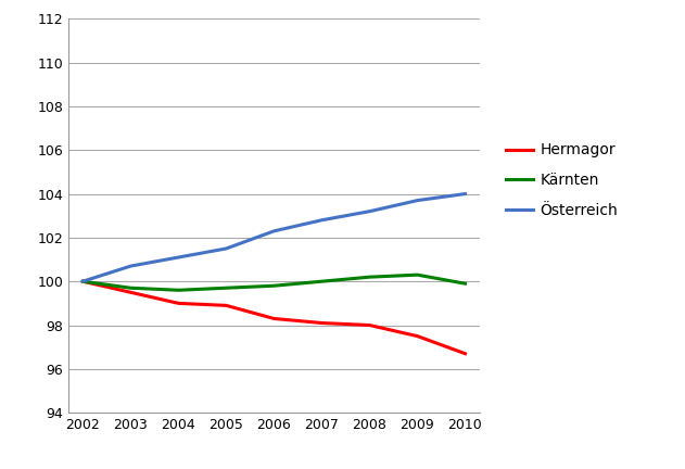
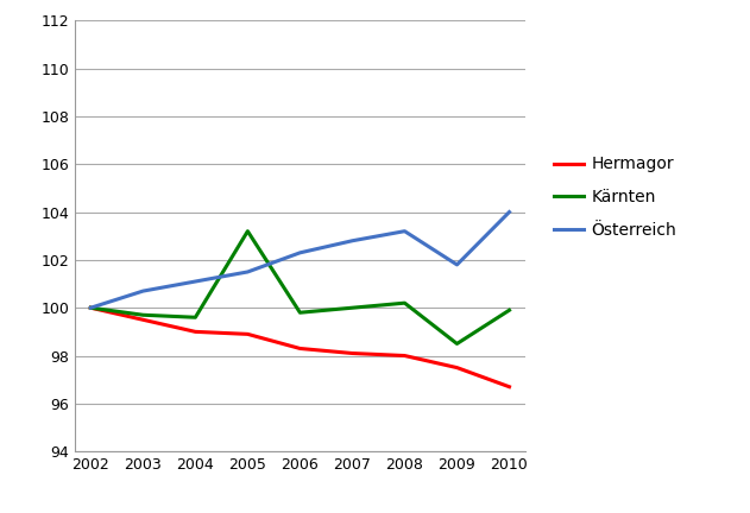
Kärnten/2005: 99.7 -> 103.2
Kärnten/2009: 100.3 -> 98.5
Österreich/2009: 103.7 -> 101.8
